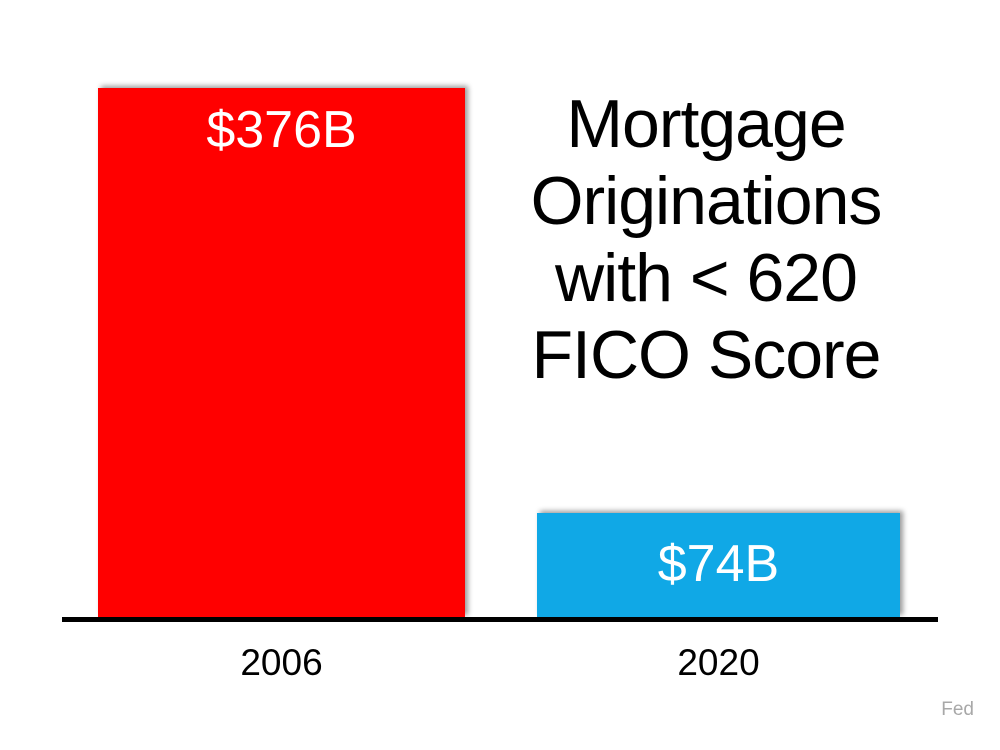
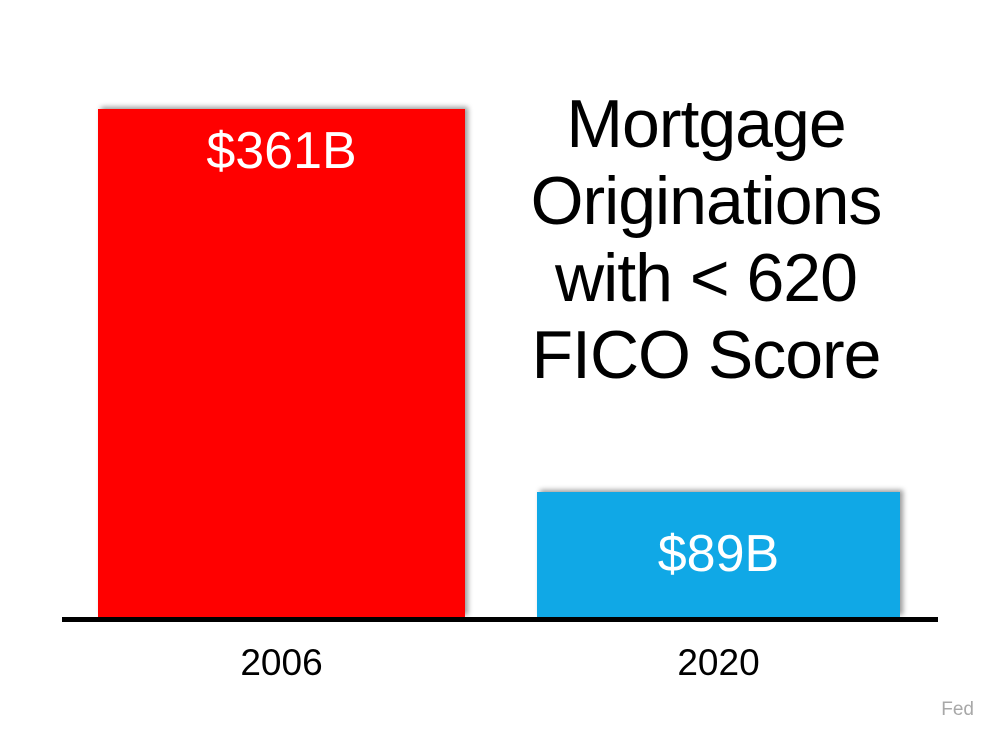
2006: $376B -> $361B
2020: $74B -> $89B
